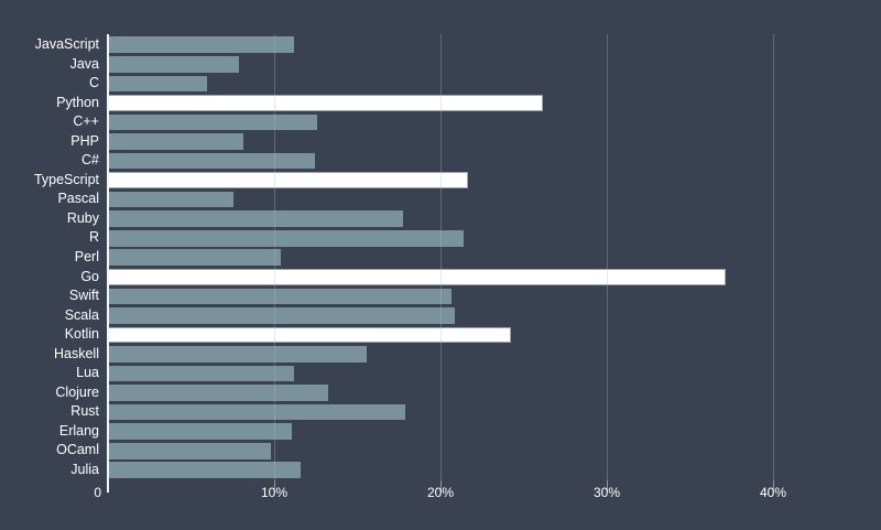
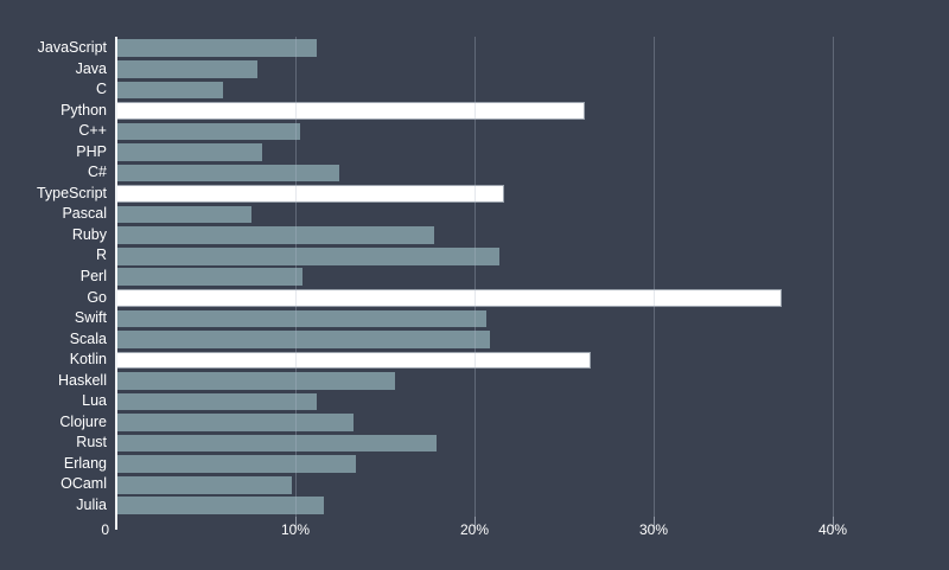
C++: 12.6% -> 10.3%
Kotlin: 24.3% -> 26.5%
Erlang: 11.1% -> 13.4%
